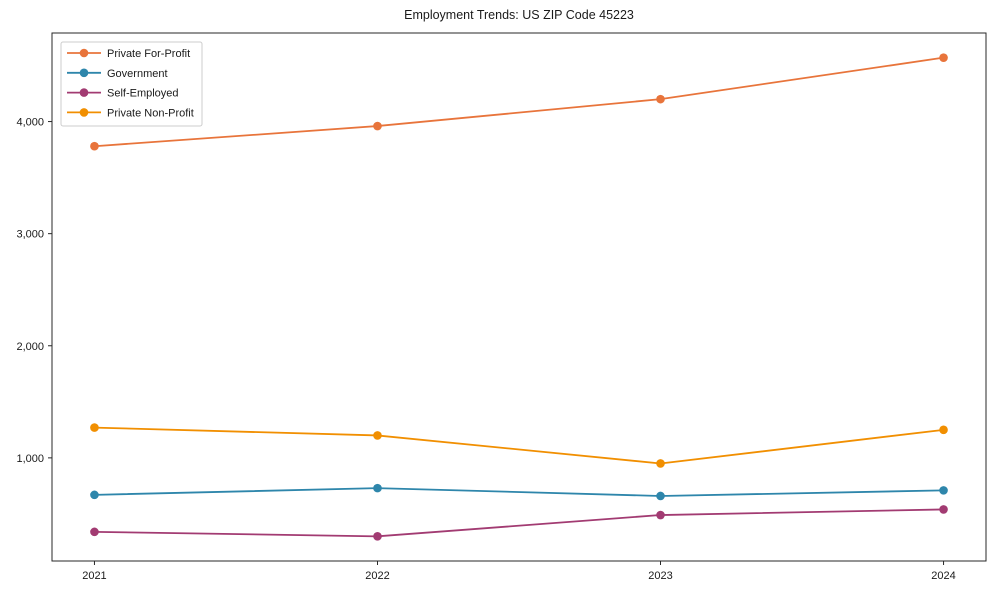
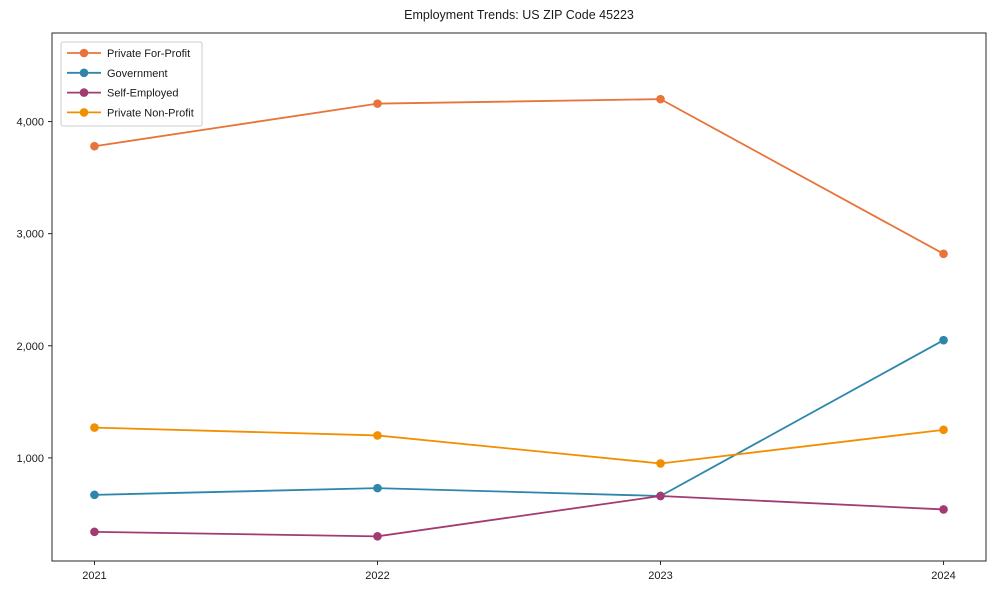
Private For-Profit/2022: 3960 -> 4160
Self-Employed/2023: 490 -> 660
Private For-Profit/2024: 4570 -> 2820
Government/2024: 710 -> 2050
